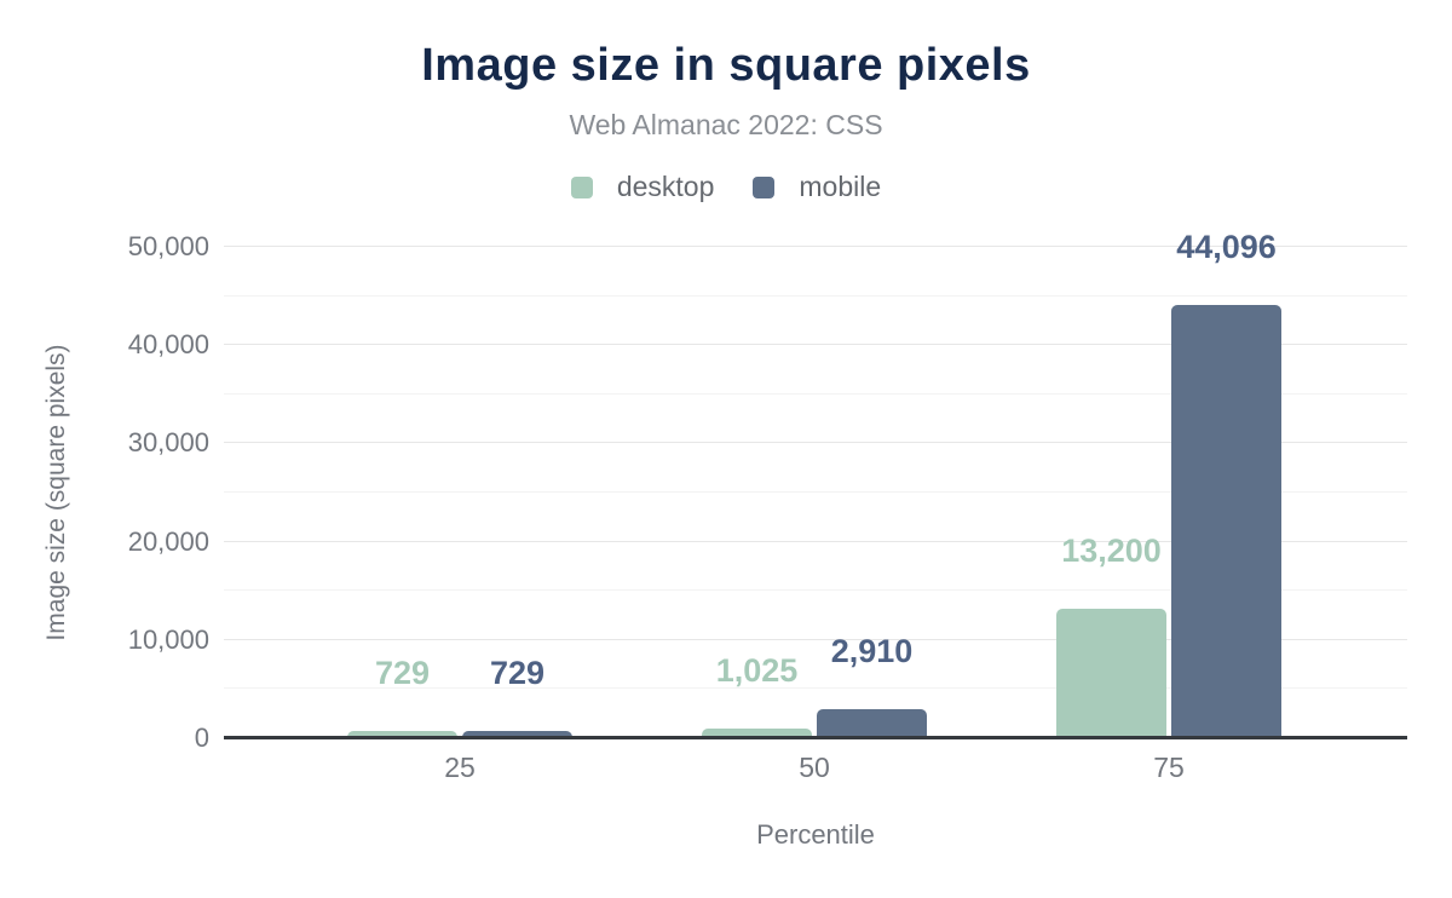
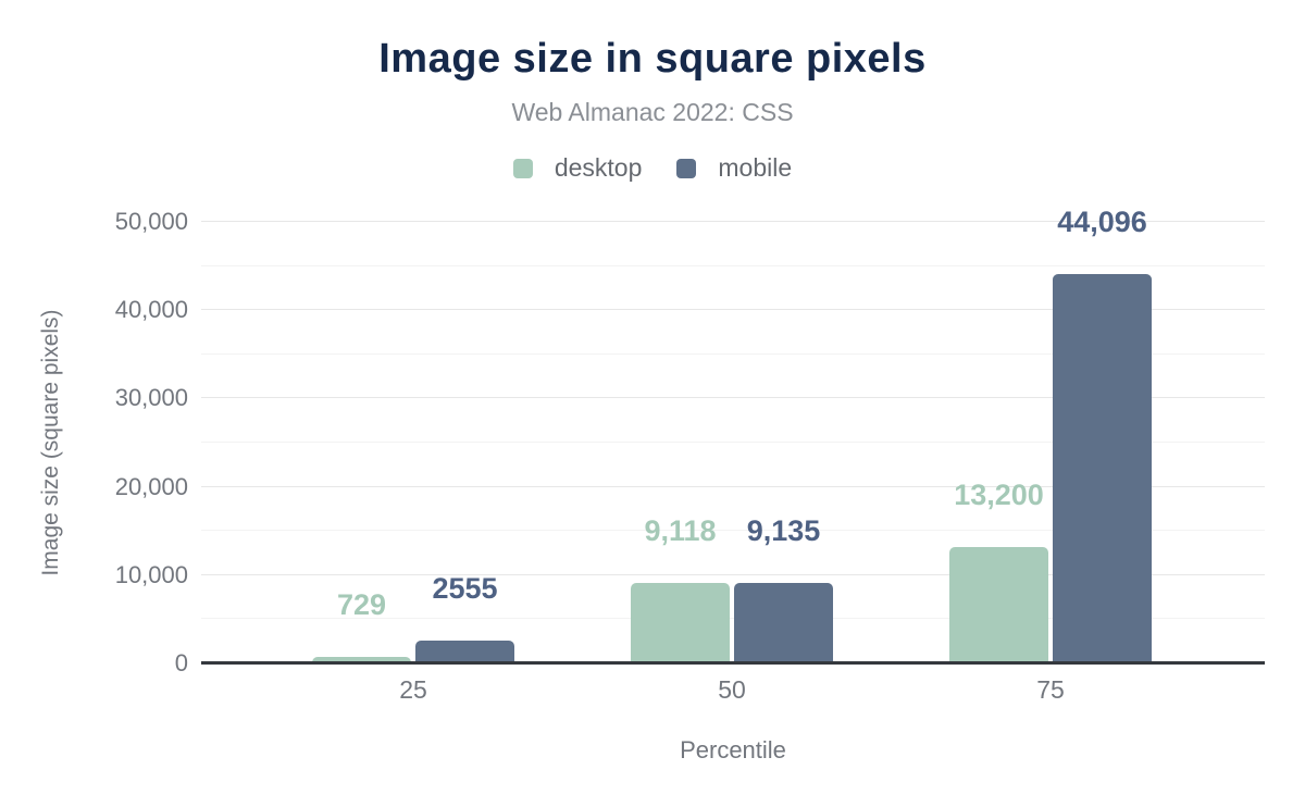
mobile/25: 729 -> 2555
desktop/50: 1,025 -> 9,118
mobile/50: 2,910 -> 9,135
